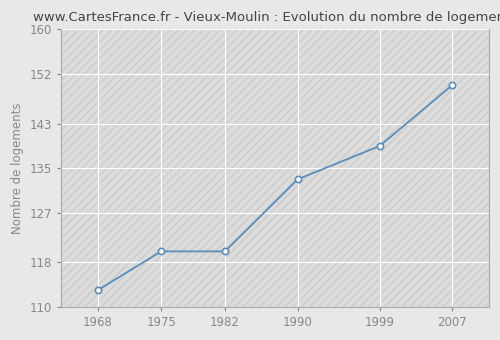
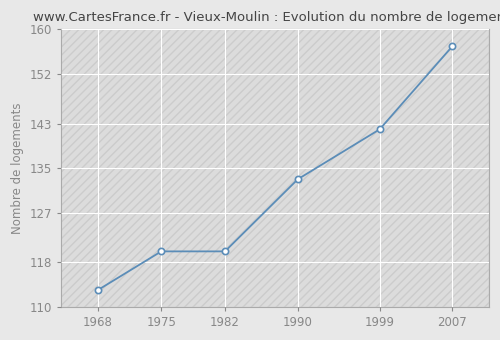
1999: 139 -> 142
2007: 150 -> 157
